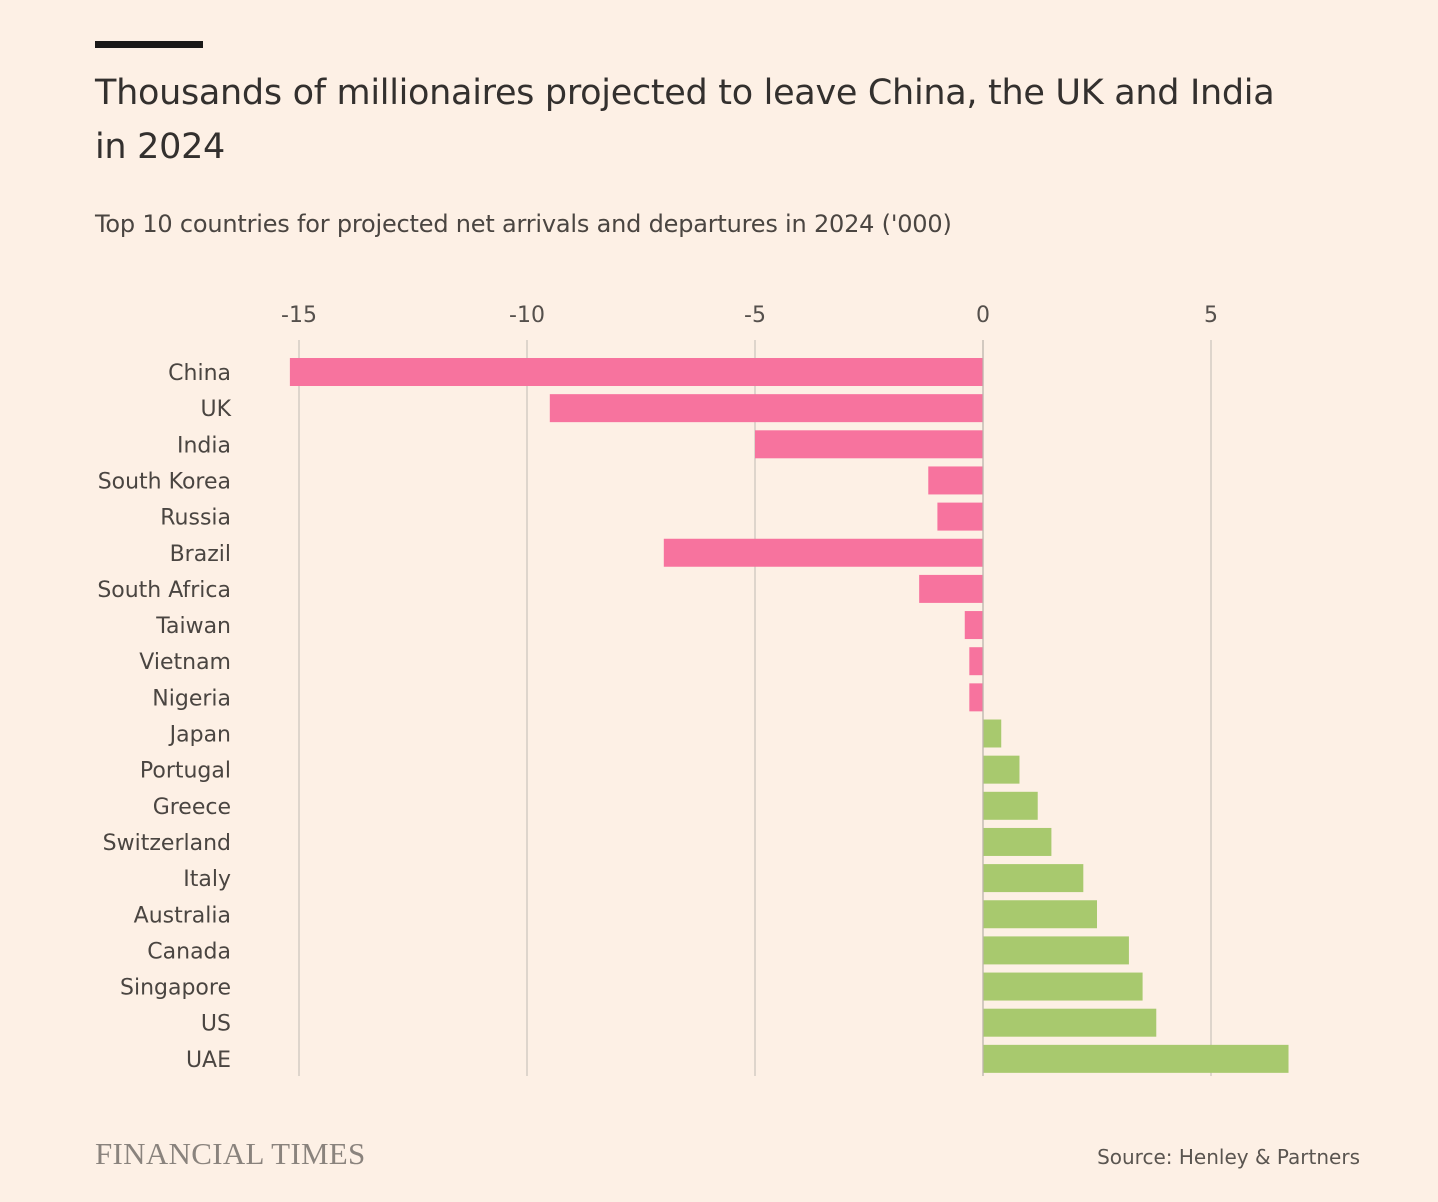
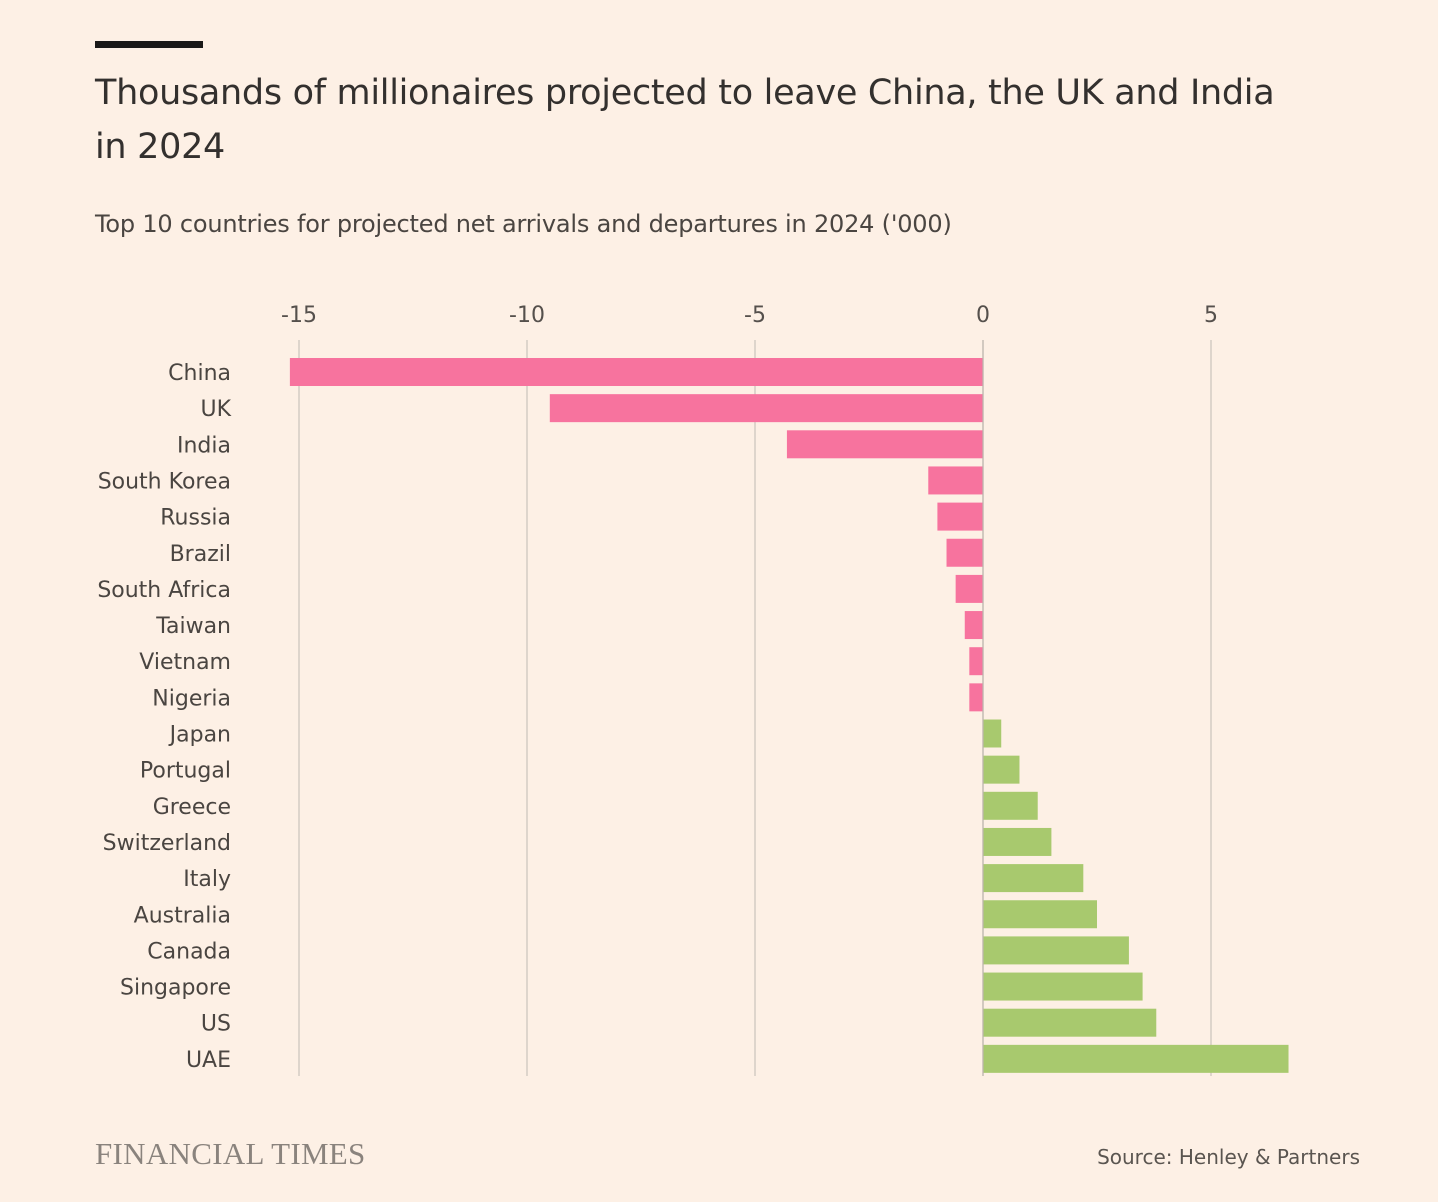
India: -5.0 -> -4.3
Brazil: -7.0 -> -0.8
South Africa: -1.4 -> -0.6
